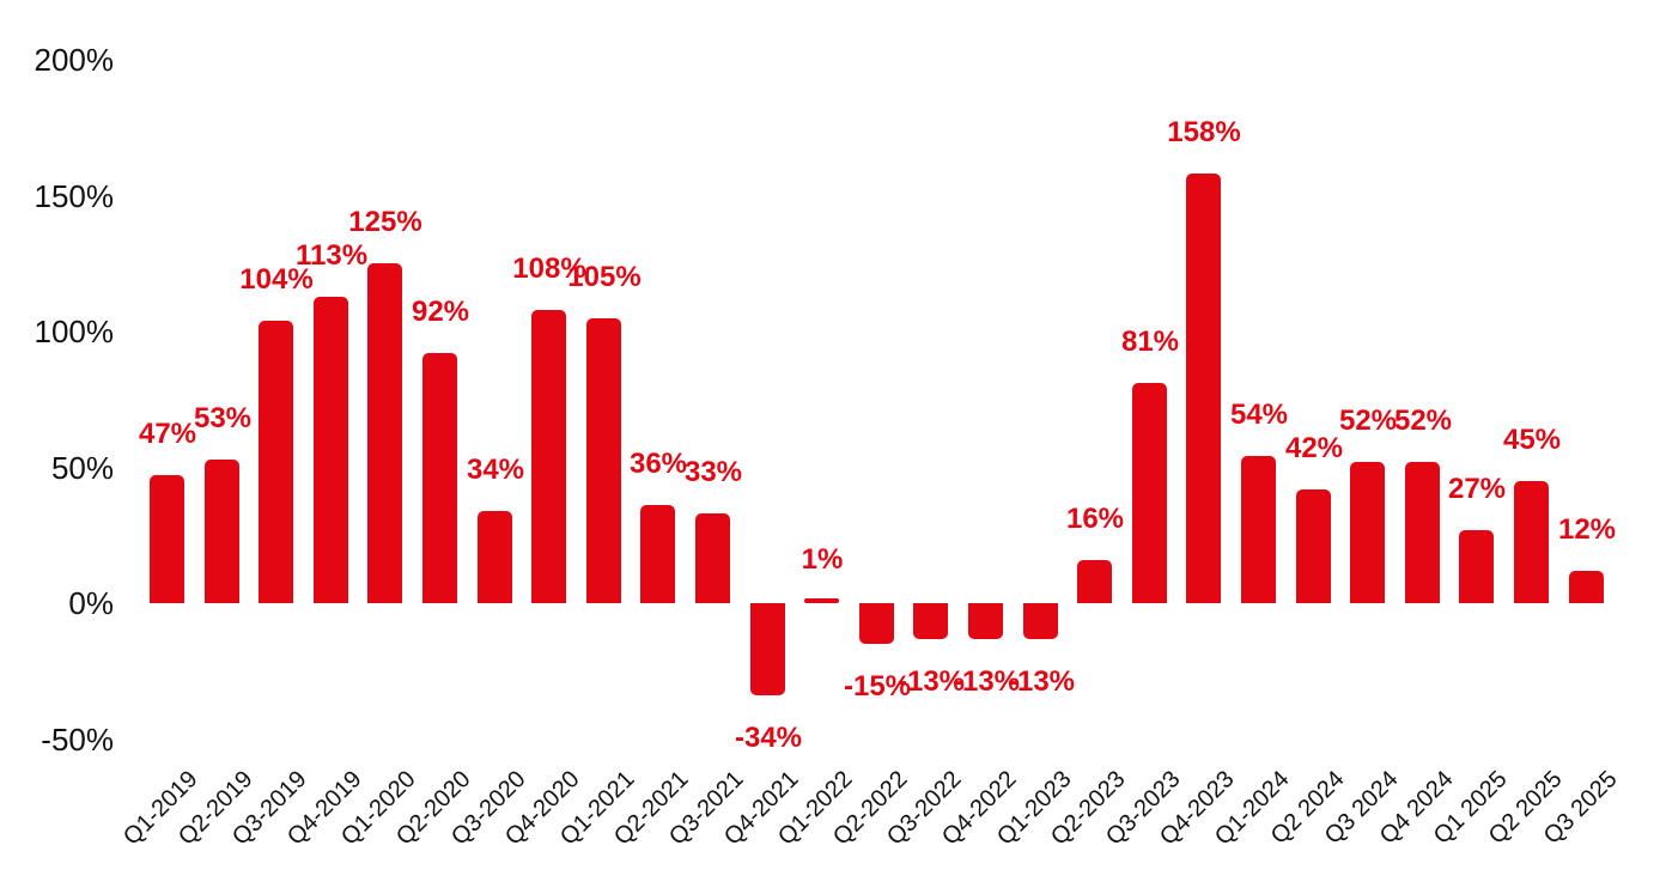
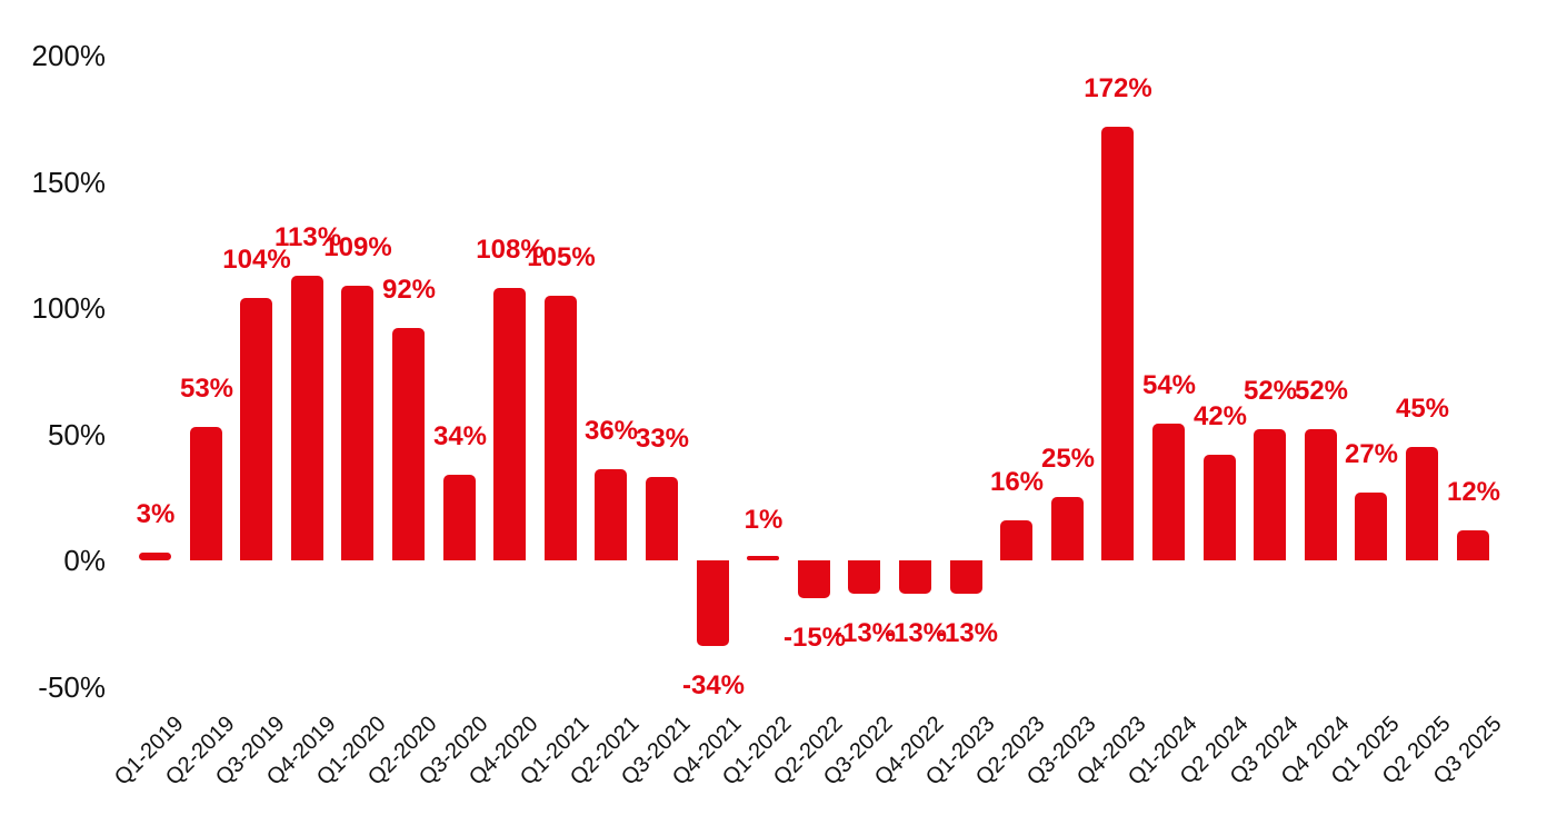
Q1-2019: 47% -> 3%
Q1-2020: 125% -> 109%
Q3-2023: 81% -> 25%
Q4-2023: 158% -> 172%
